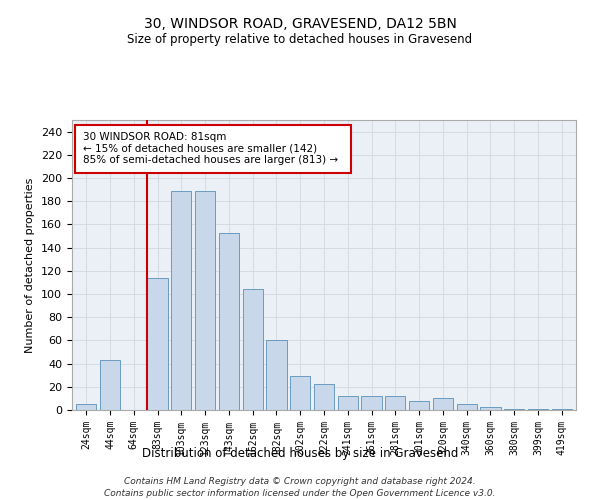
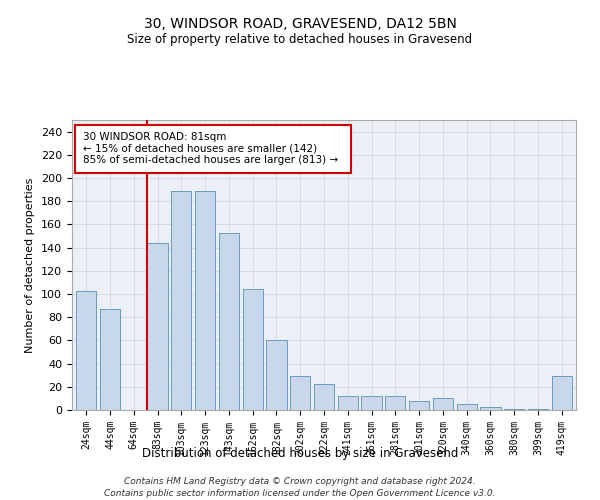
24sqm: 5 -> 103
44sqm: 43 -> 87
83sqm: 114 -> 144
419sqm: 1 -> 29
